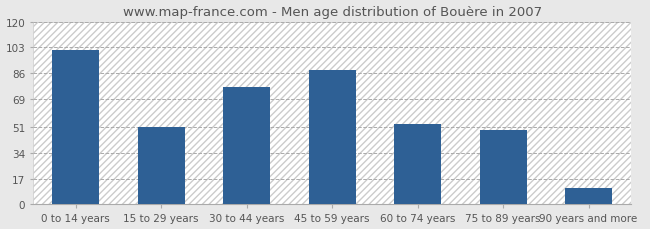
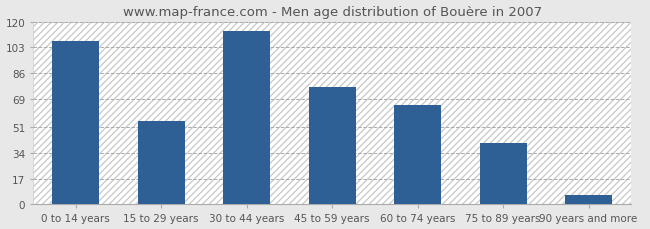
0 to 14 years: 101 -> 107
15 to 29 years: 51 -> 55
30 to 44 years: 77 -> 114
45 to 59 years: 88 -> 77
60 to 74 years: 53 -> 65
75 to 89 years: 49 -> 40
90 years and more: 11 -> 6
